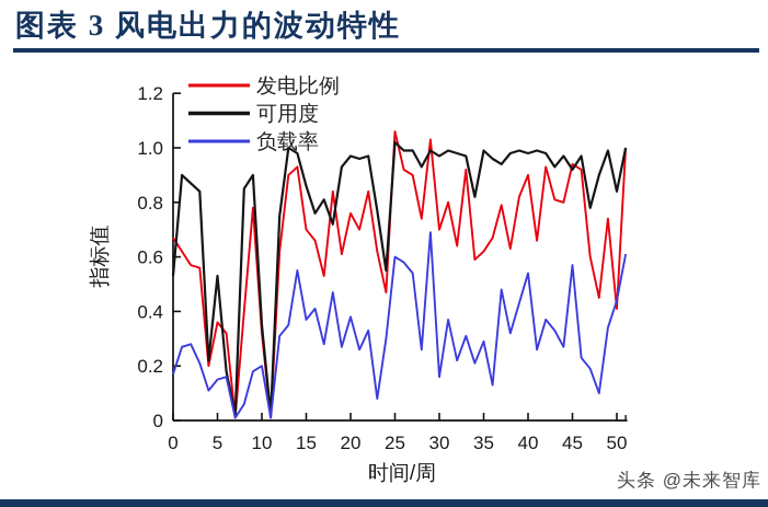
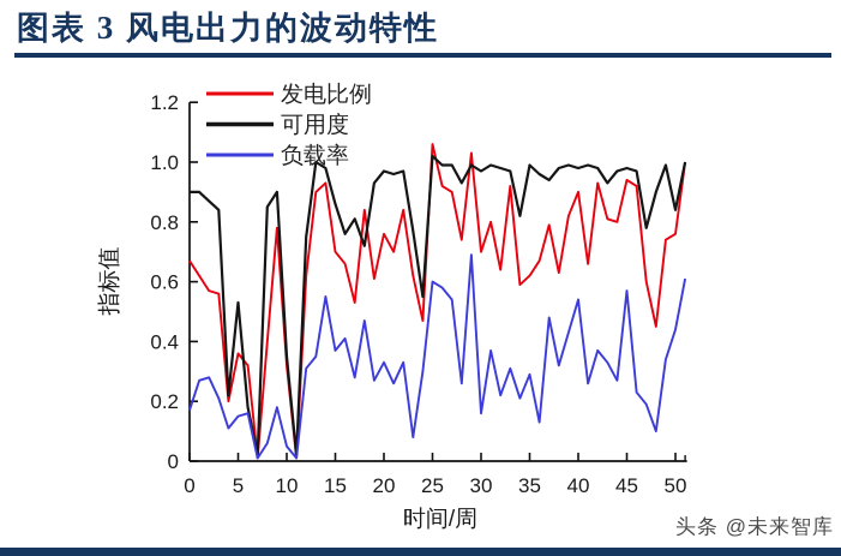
可用度/0: 0.53 -> 0.90
负载率/10: 0.20 -> 0.05
负载率/20: 0.38 -> 0.33
可用度/45: 0.92 -> 0.98
发电比例/50: 0.41 -> 0.76
